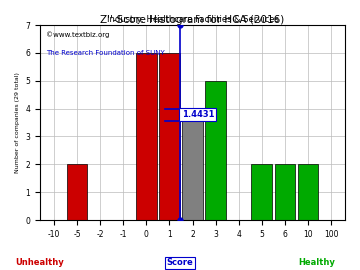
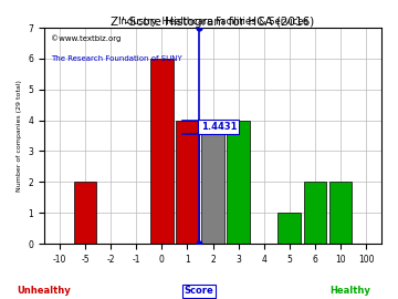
1: 6 -> 4
3: 5 -> 4
5: 2 -> 1
